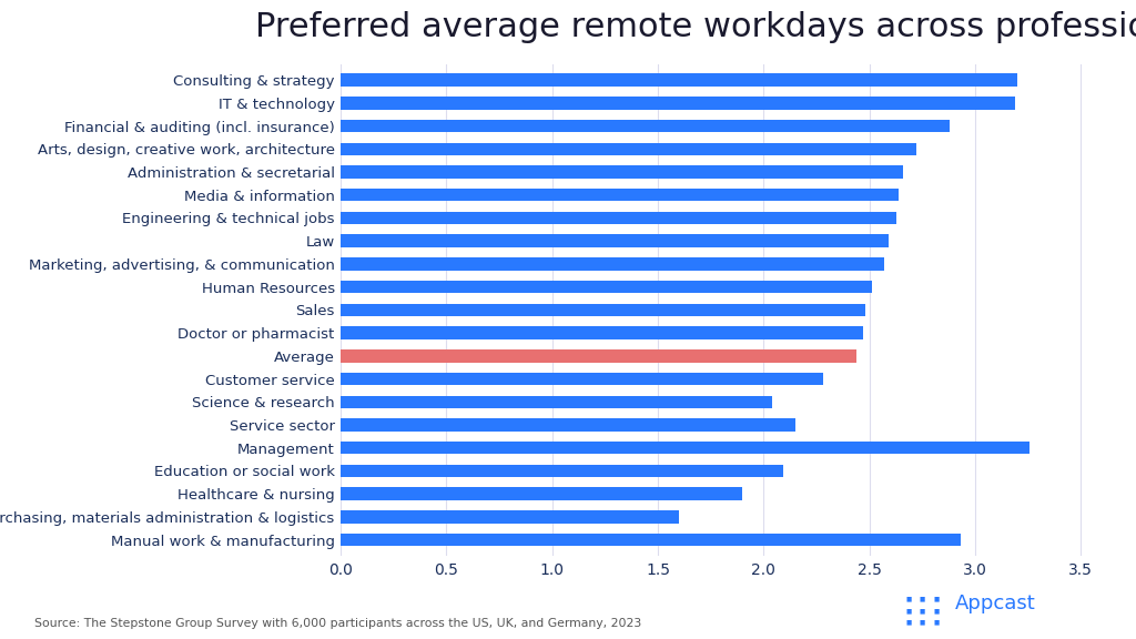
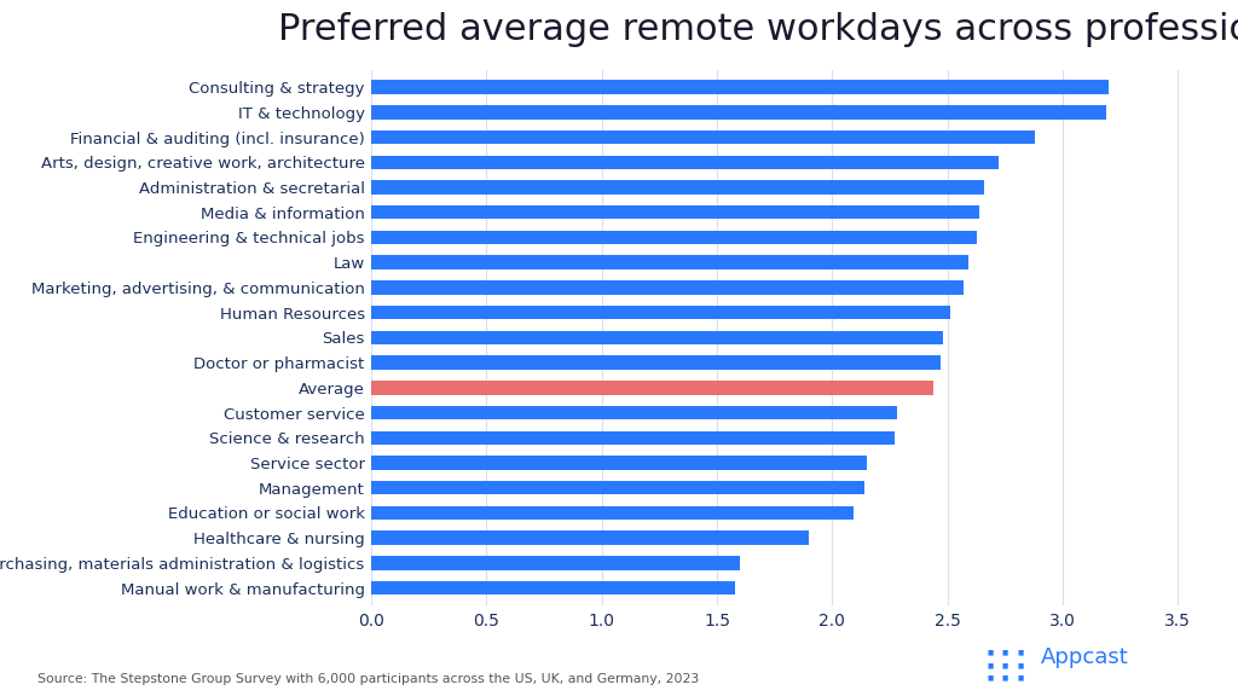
Science & research: 2.04 -> 2.27
Management: 3.26 -> 2.14
Manual work & manufacturing: 2.93 -> 1.58
